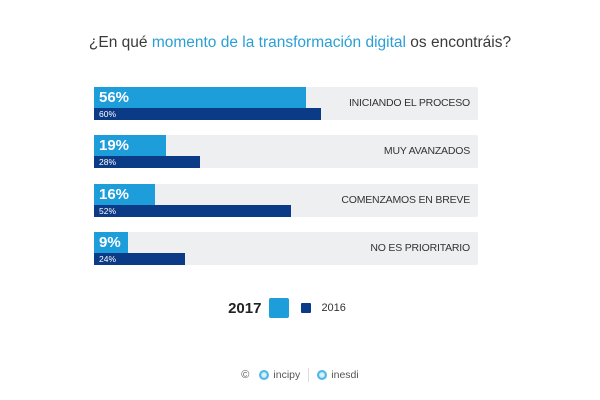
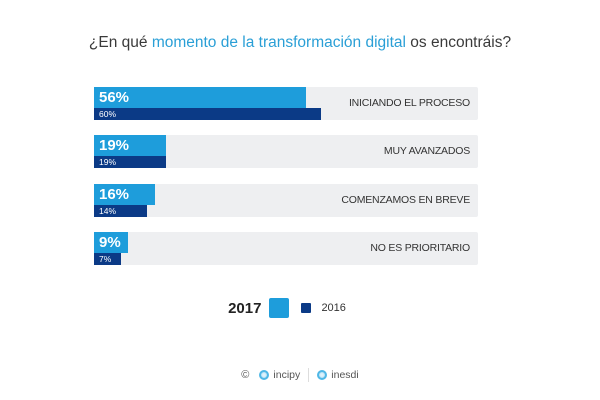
2016/MUY AVANZADOS: 28% -> 19%
2016/COMENZAMOS EN BREVE: 52% -> 14%
2016/NO ES PRIORITARIO: 24% -> 7%
